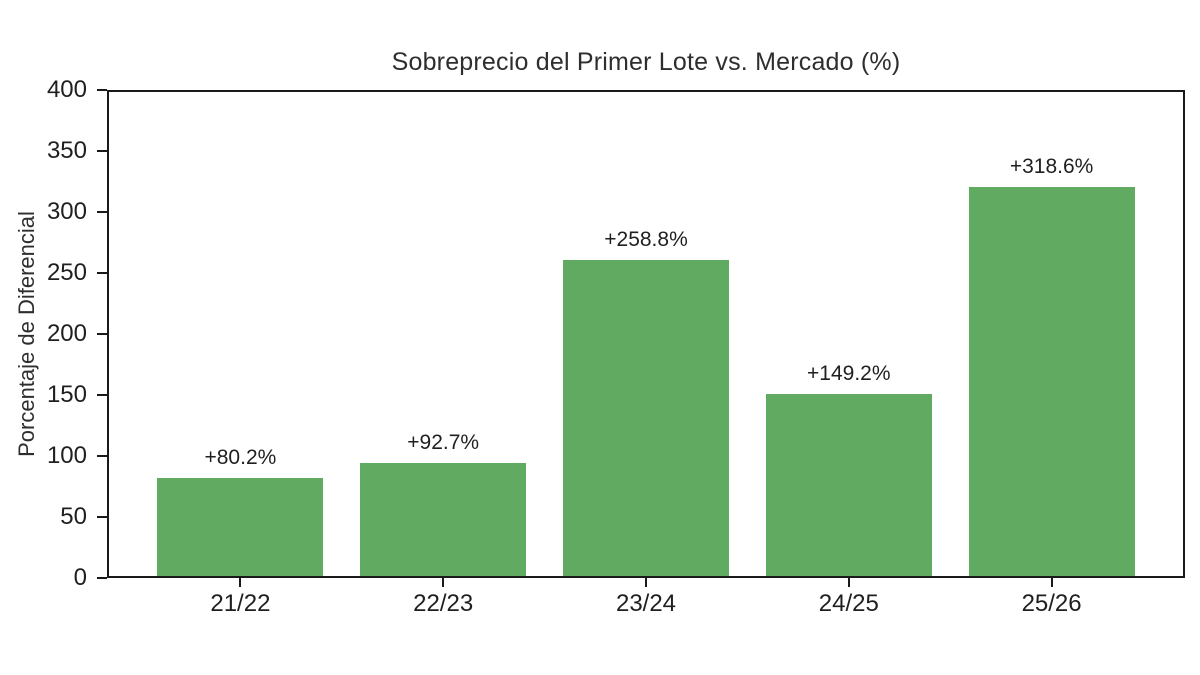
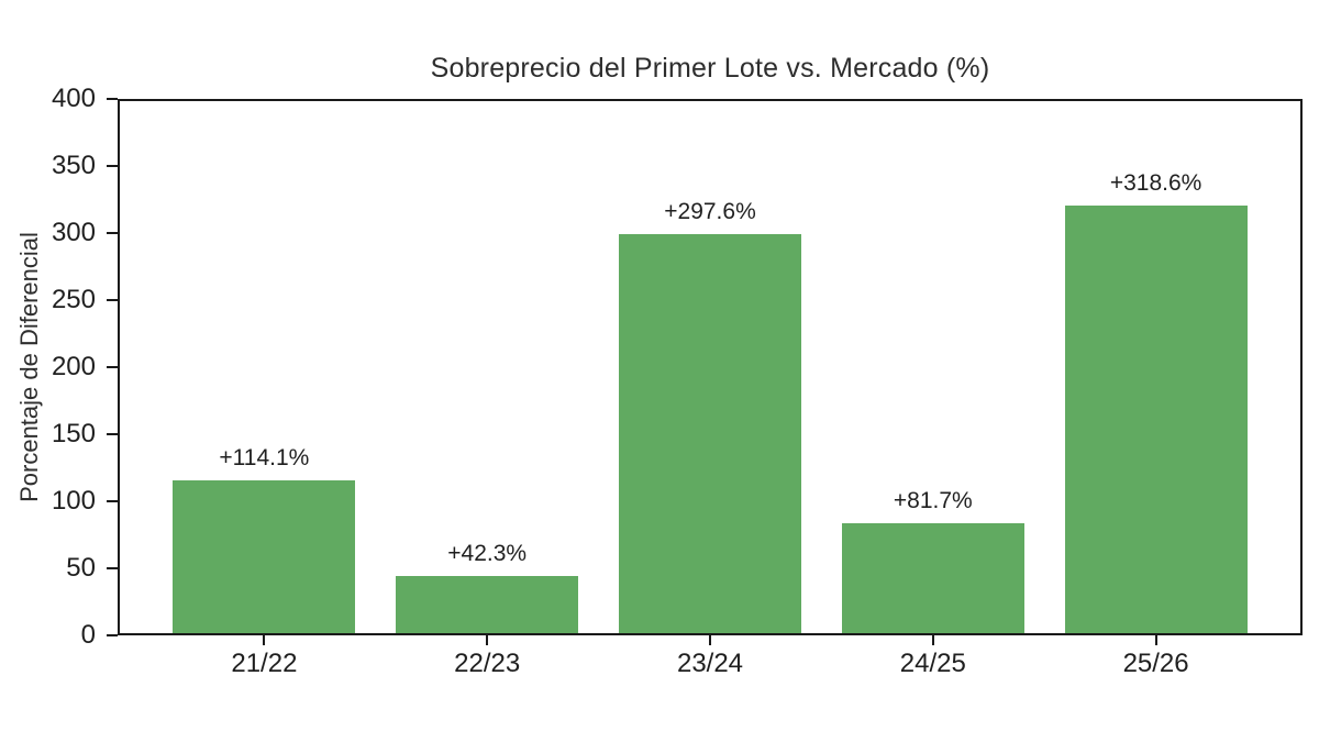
21/22: +80.2% -> +114.1%
22/23: +92.7% -> +42.3%
23/24: +258.8% -> +297.6%
24/25: +149.2% -> +81.7%
